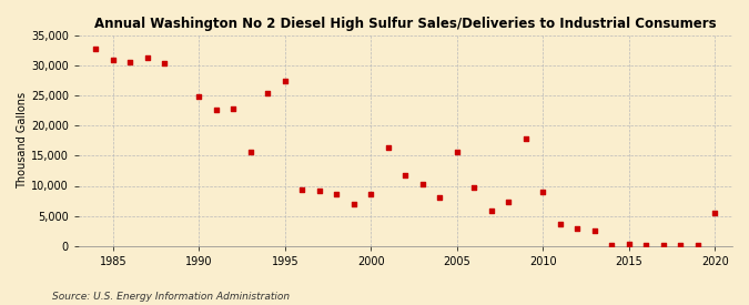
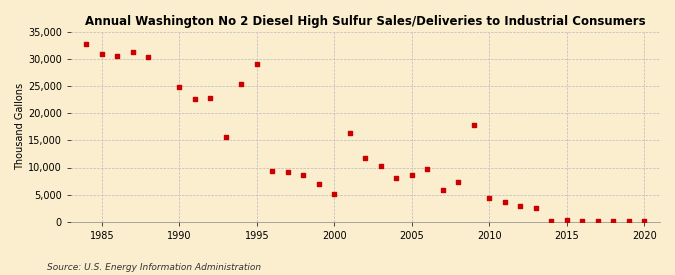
1995: 27,400 -> 29,000
2000: 8,600 -> 5,200
2005: 15,600 -> 8,700
2010: 9,000 -> 4,300
2020: 5,400 -> 200
